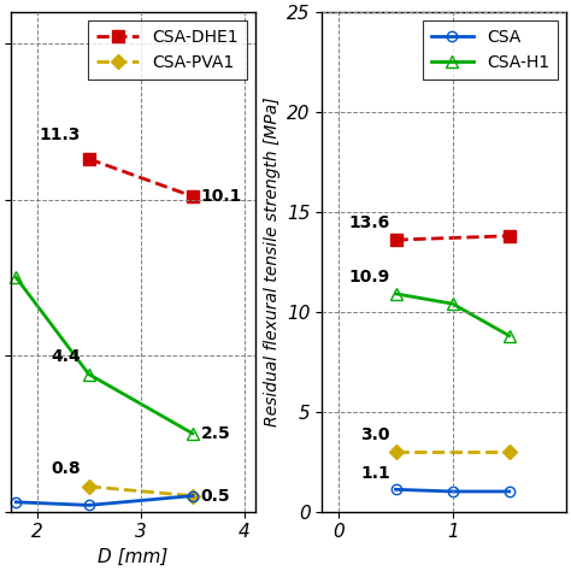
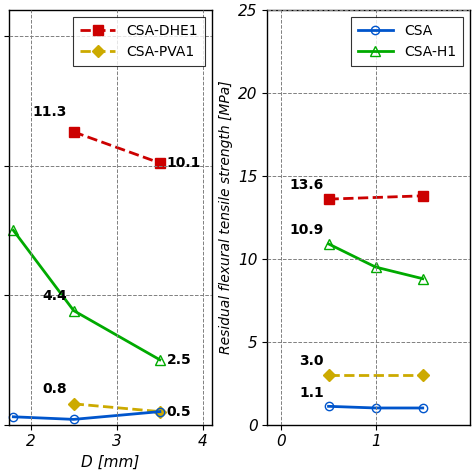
CSA-H1/1: 10.4 -> 9.5
